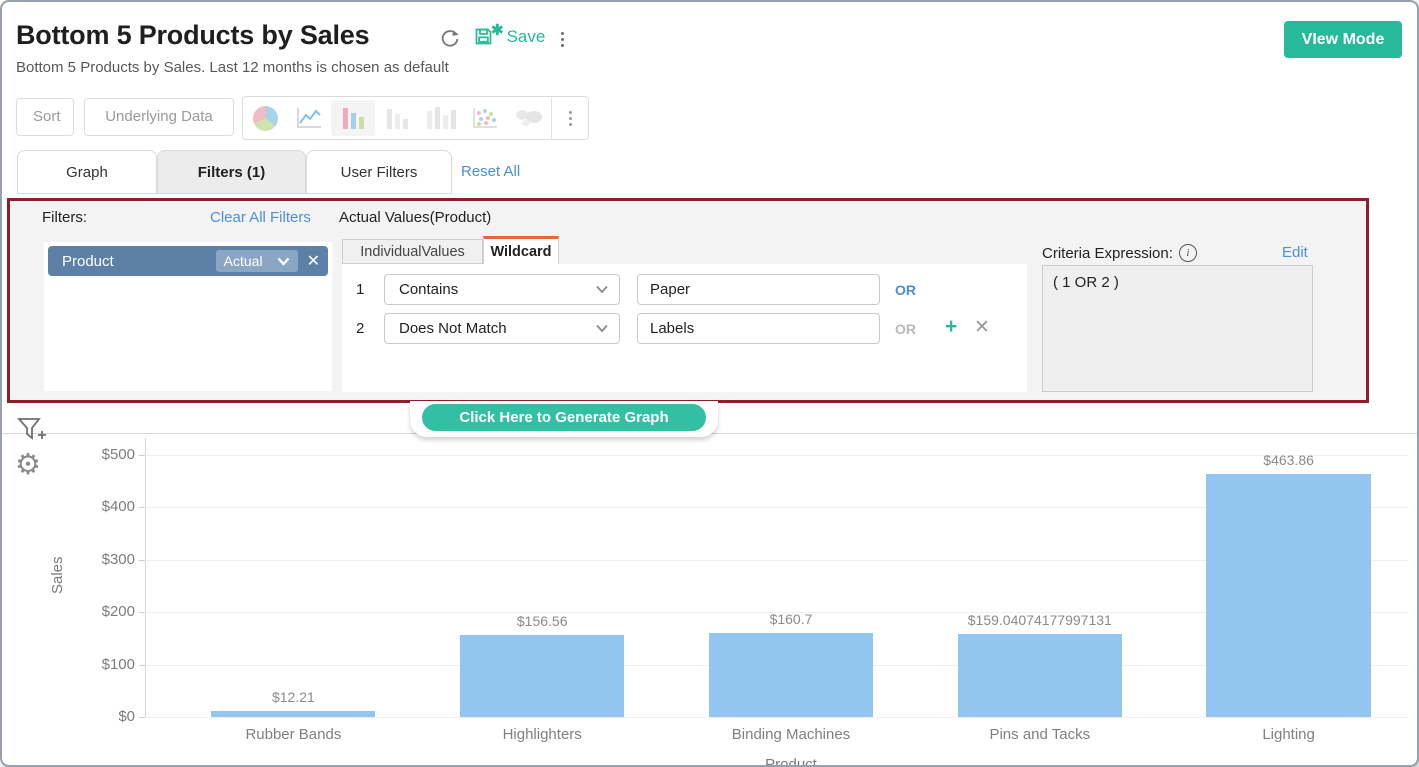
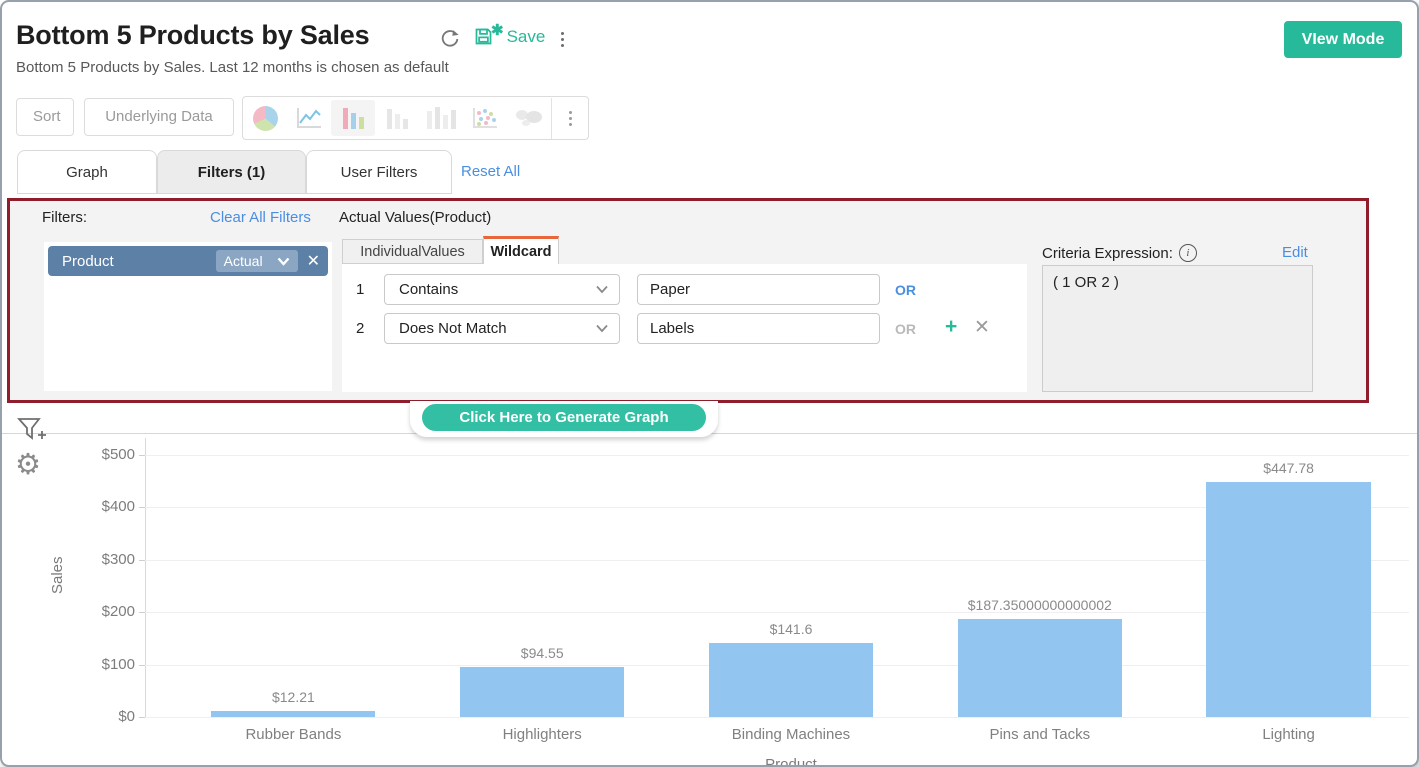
Highlighters: $156.56 -> $94.55
Binding Machines: $160.7 -> $141.6
Pins and Tacks: $159.04074177997131 -> $187.35000000000002
Lighting: $463.86 -> $447.78
